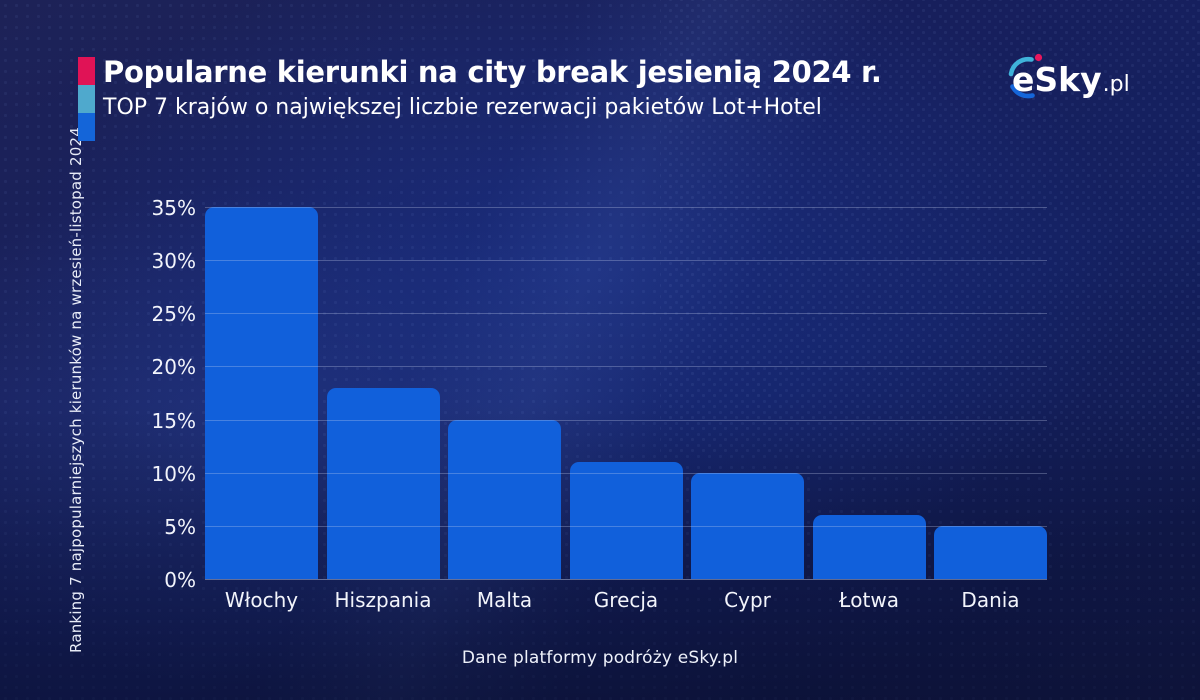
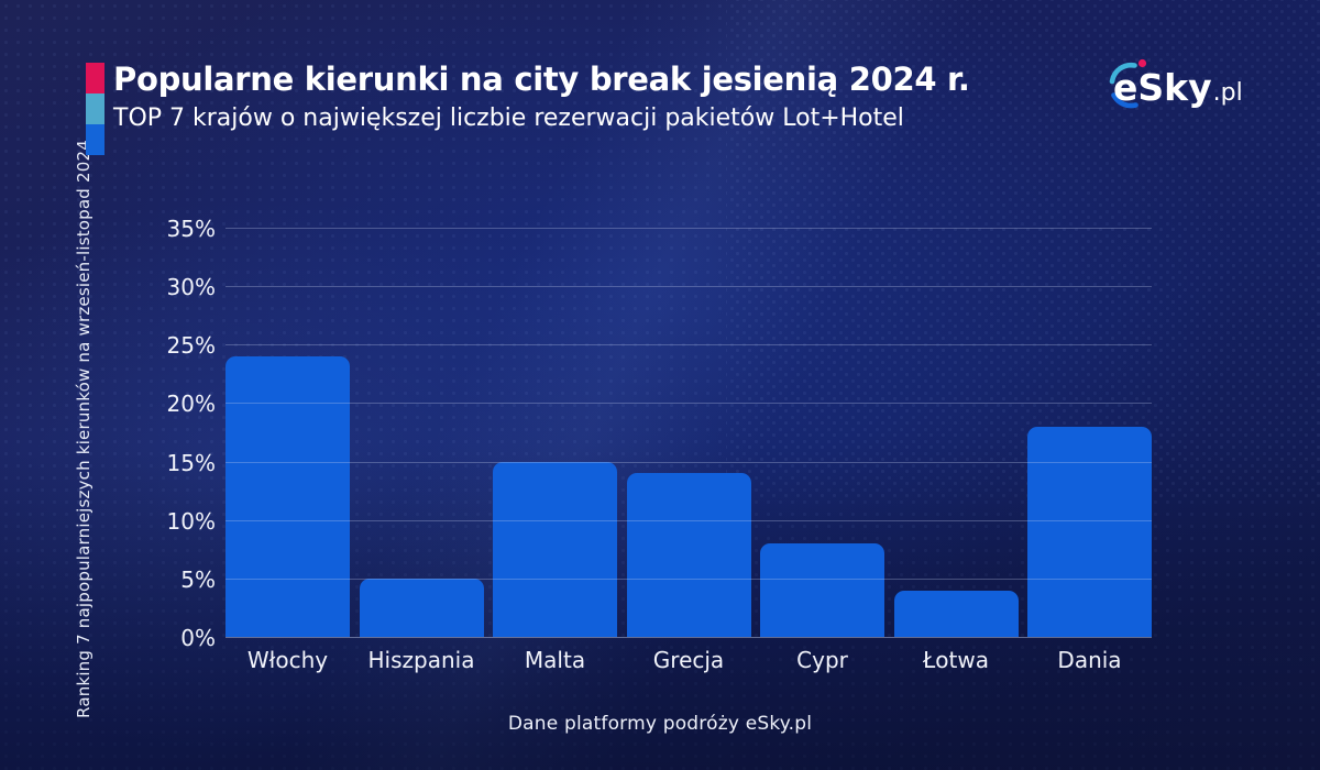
Włochy: 35% -> 24%
Hiszpania: 18% -> 5%
Grecja: 11% -> 14%
Cypr: 10% -> 8%
Łotwa: 6% -> 4%
Dania: 5% -> 18%
